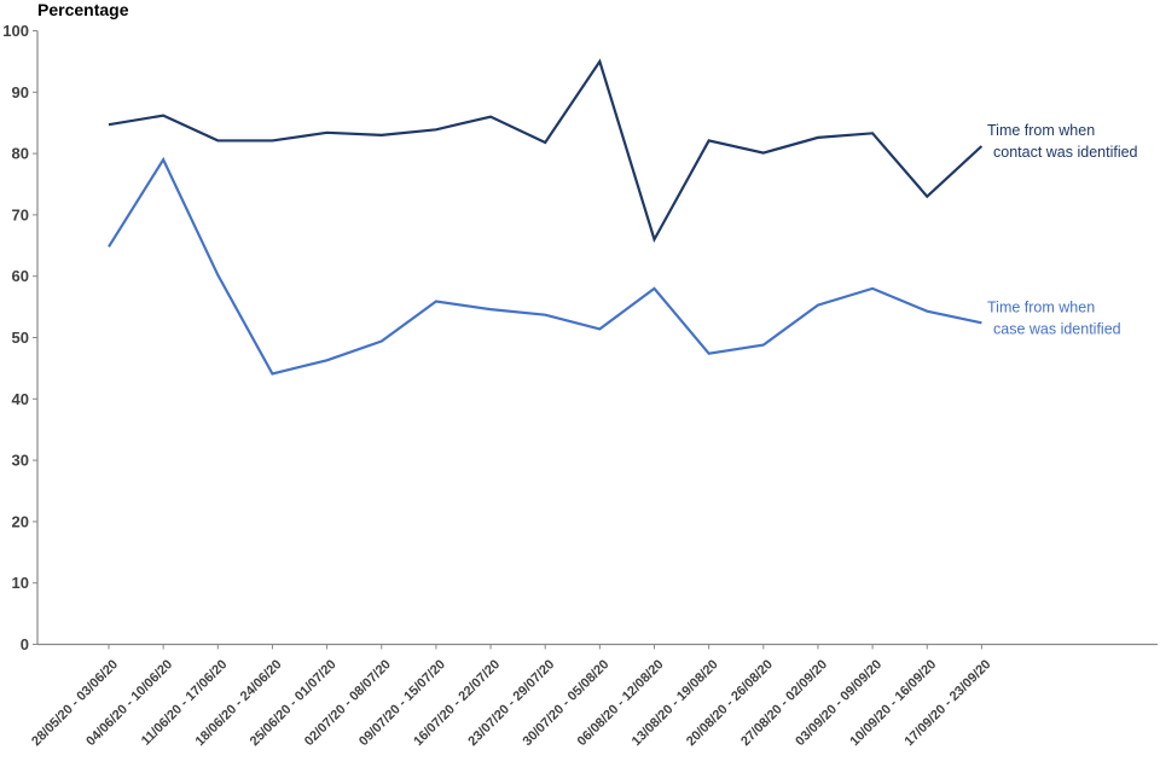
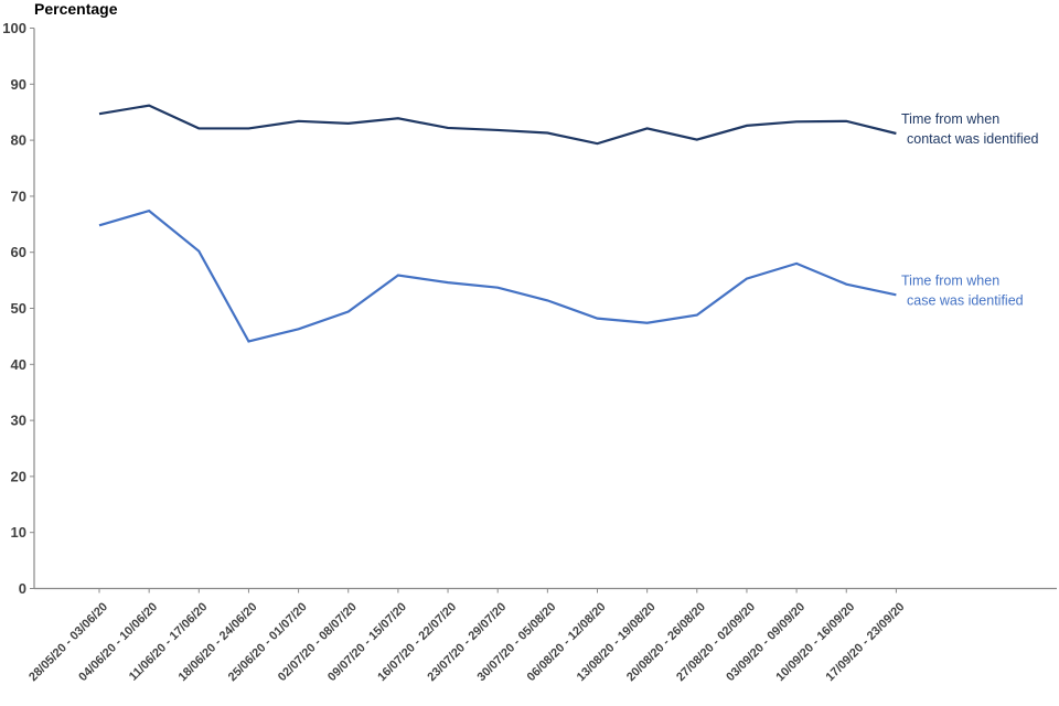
Time from when case was identified/04/06/20 - 10/06/20: 79 -> 67
Time from when contact was identified/16/07/20 - 22/07/20: 86 -> 82
Time from when contact was identified/30/07/20 - 05/08/20: 95 -> 81
Time from when contact was identified/06/08/20 - 12/08/20: 66 -> 79
Time from when case was identified/06/08/20 - 12/08/20: 58 -> 48
Time from when contact was identified/10/09/20 - 16/09/20: 73 -> 83
